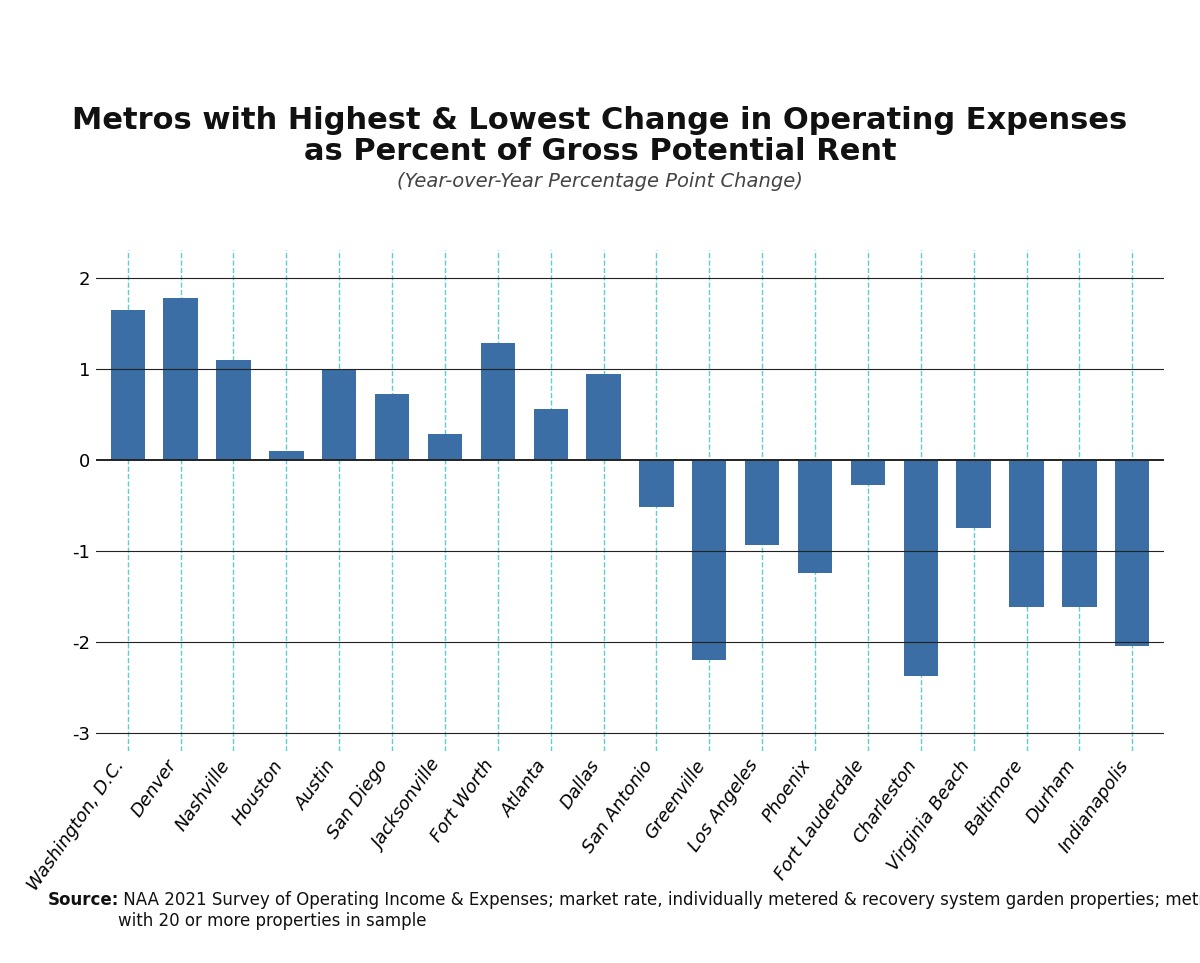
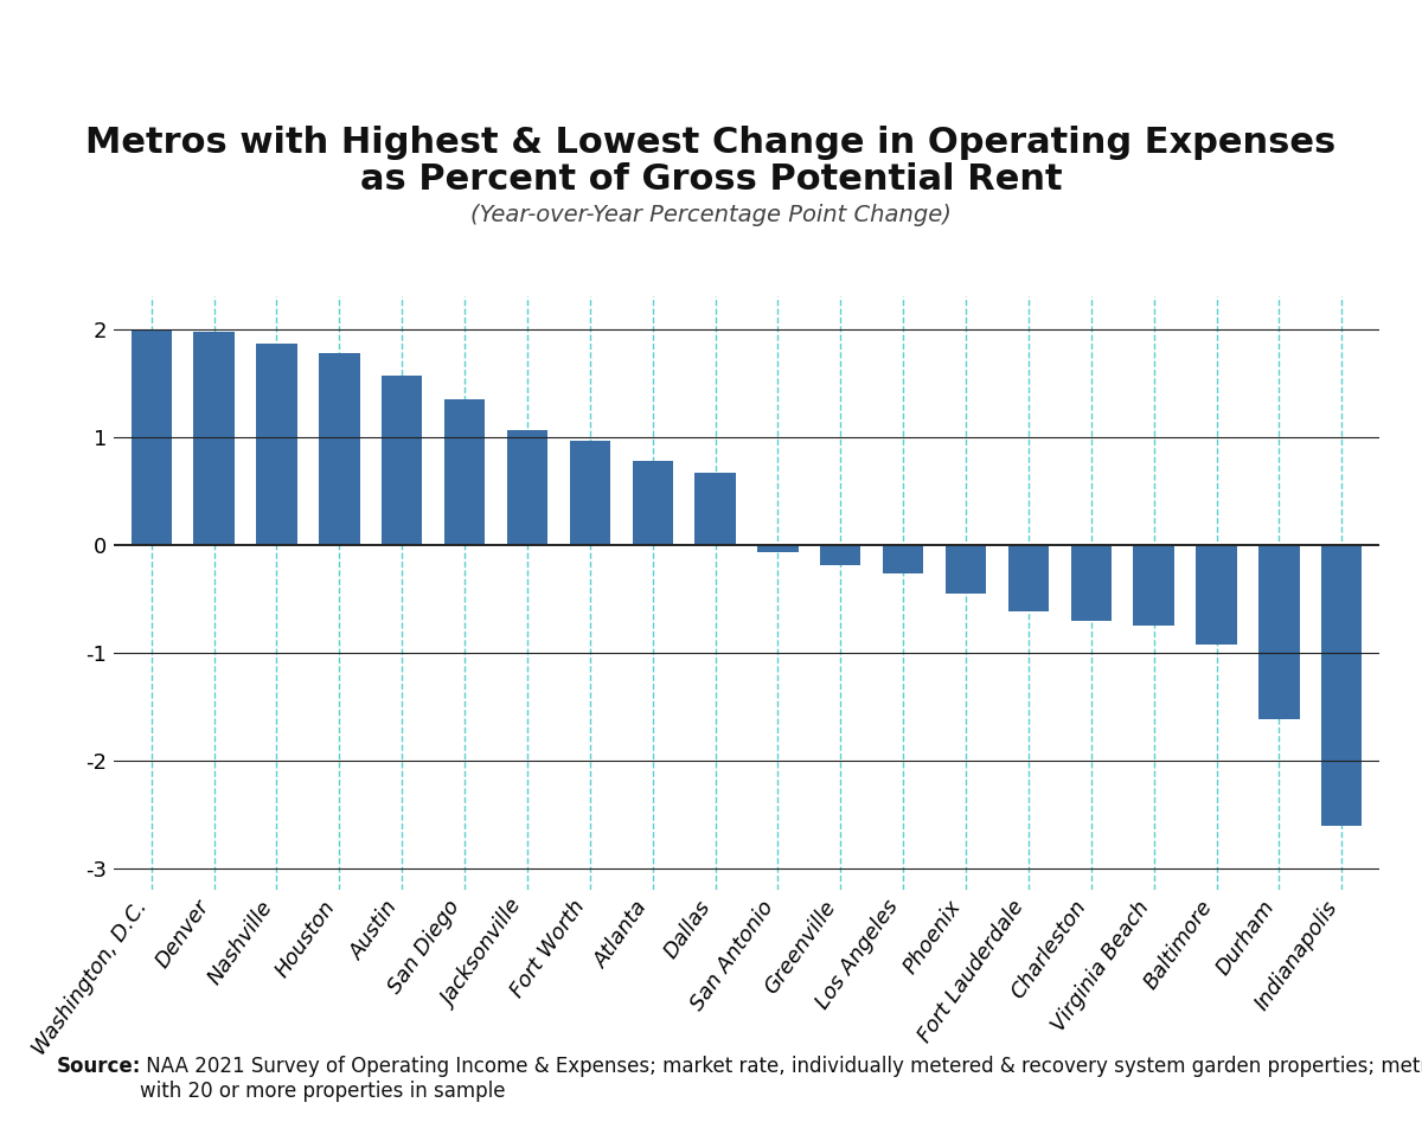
Washington, D.C.: 1.64 -> 2.00
Denver: 1.78 -> 1.98
Nashville: 1.10 -> 1.87
Houston: 0.10 -> 1.78
Austin: 1.00 -> 1.57
San Diego: 0.72 -> 1.35
Jacksonville: 0.28 -> 1.06
Fort Worth: 1.28 -> 0.96
Atlanta: 0.56 -> 0.78
Dallas: 0.94 -> 0.67
San Antonio: -0.52 -> -0.07
Greenville: -2.20 -> -0.19
Los Angeles: -0.94 -> -0.27
Phoenix: -1.24 -> -0.45
Fort Lauderdale: -0.28 -> -0.62
Charleston: -2.38 -> -0.70
Baltimore: -1.62 -> -0.92
Indianapolis: -2.04 -> -2.60
